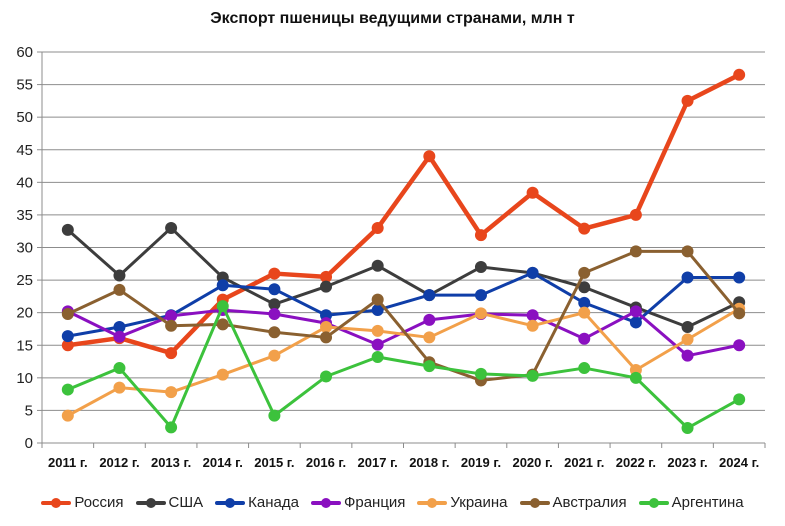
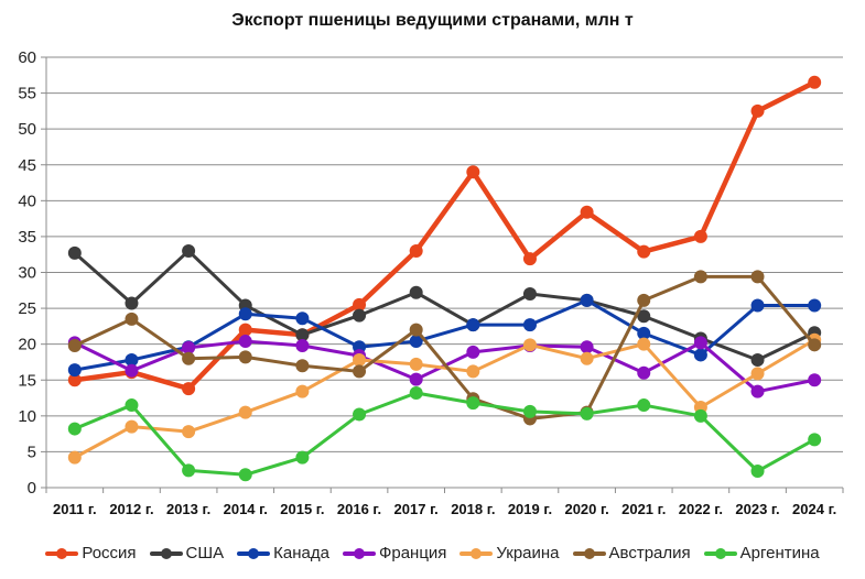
Аргентина/2014 г.: 21 -> 2
Россия/2015 г.: 26 -> 21
